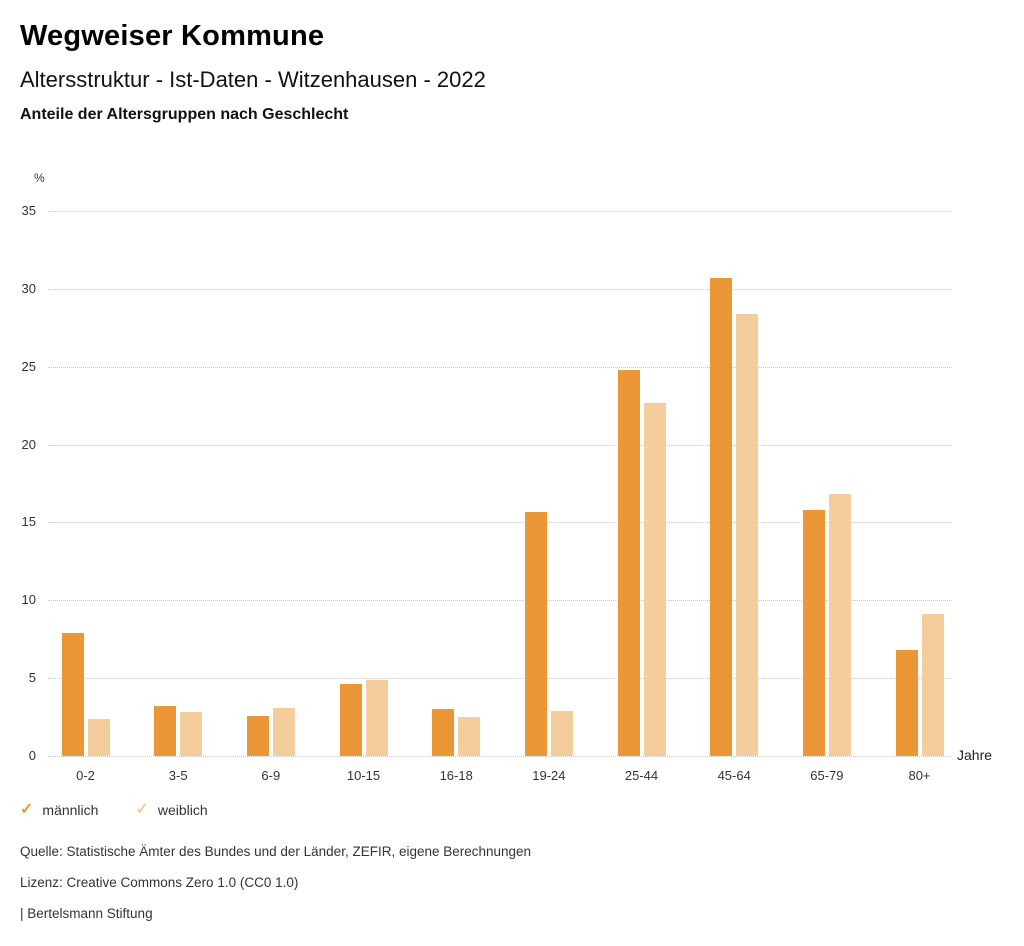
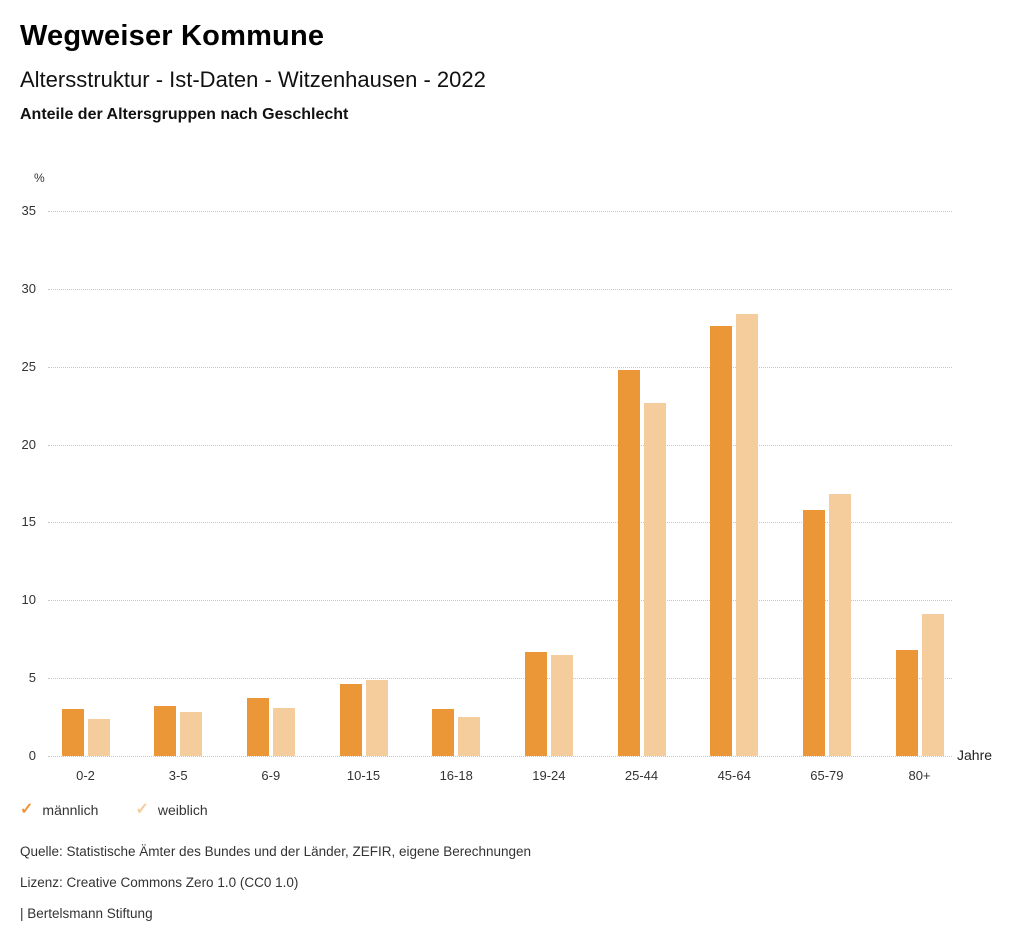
männlich/0-2: 7.9 -> 3.0
männlich/6-9: 2.6 -> 3.7
männlich/19-24: 15.7 -> 6.7
weiblich/19-24: 2.9 -> 6.5
männlich/45-64: 30.7 -> 27.6
